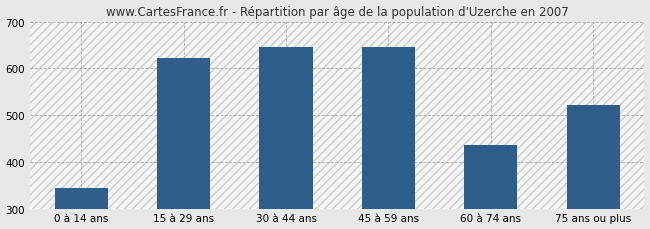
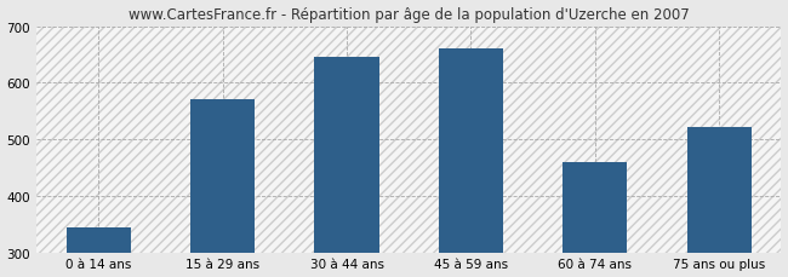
15 à 29 ans: 622 -> 570
45 à 59 ans: 645 -> 660
60 à 74 ans: 435 -> 460
